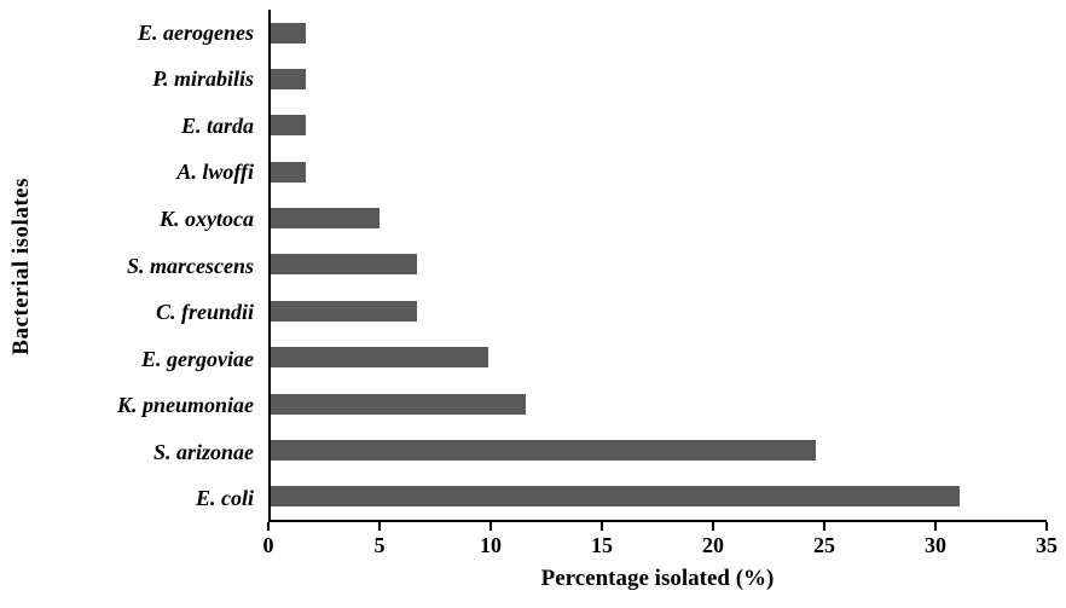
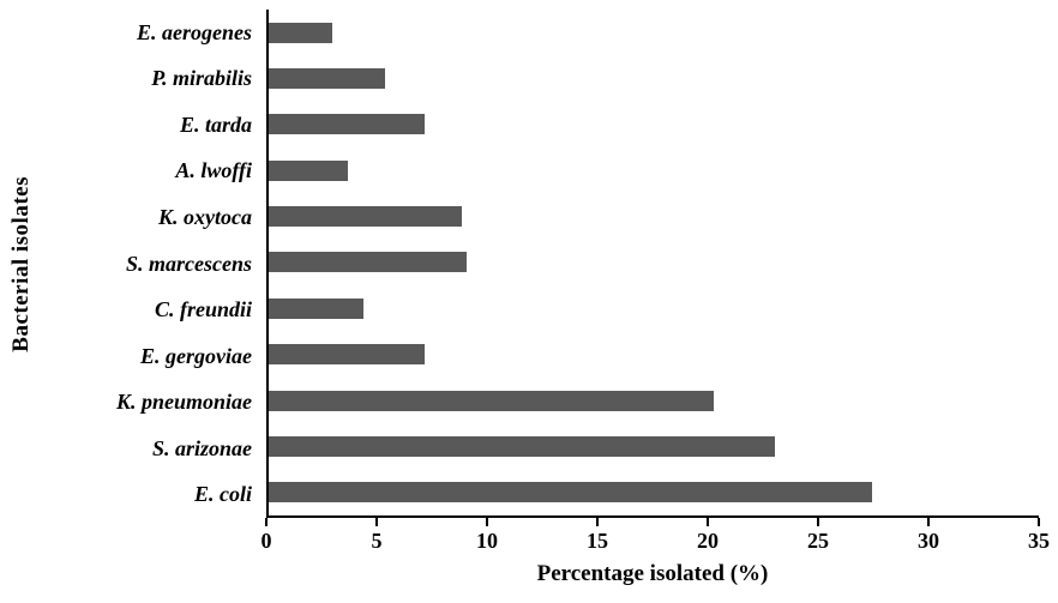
E. aerogenes: 1.6 -> 2.9
P. mirabilis: 1.6 -> 5.3
E. tarda: 1.6 -> 7.1
A. lwoffi: 1.6 -> 3.6
K. oxytoca: 4.9 -> 8.8
S. marcescens: 6.6 -> 9.0
C. freundii: 6.6 -> 4.3
E. gergoviae: 9.8 -> 7.1
K. pneumoniae: 11.5 -> 20.2
S. arizonae: 24.6 -> 23.0
E. coli: 31.1 -> 27.4
